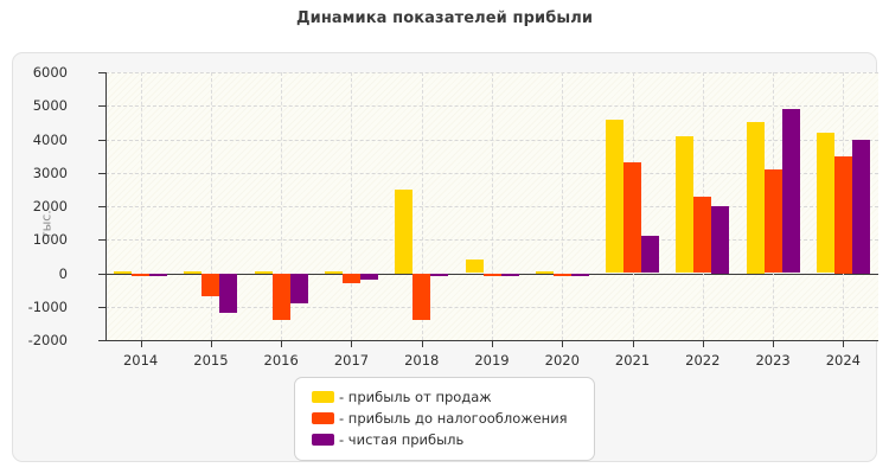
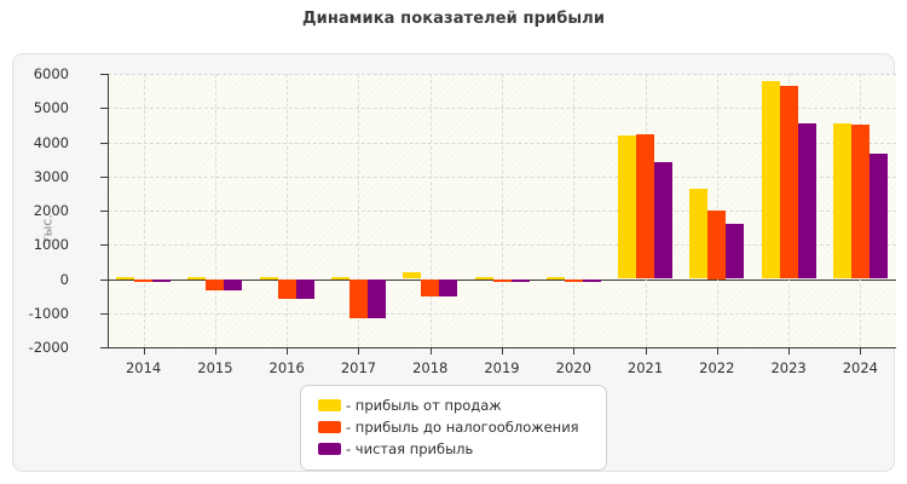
- прибыль до налогообложения/2015: -700 -> -400
- чистая прибыль/2015: -1200 -> -400
- прибыль до налогообложения/2016: -1400 -> -600
- чистая прибыль/2016: -900 -> -600
- прибыль до налогообложения/2017: -300 -> -1200
- чистая прибыль/2017: -200 -> -1200
- прибыль от продаж/2018: 2500 -> 200
- прибыль до налогообложения/2018: -1400 -> -500
- чистая прибыль/2018: -100 -> -500
- прибыль от продаж/2019: 400 -> 100
- прибыль от продаж/2021: 4600 -> 4200
- прибыль до налогообложения/2021: 3300 -> 4200
- чистая прибыль/2021: 1100 -> 3400
- прибыль от продаж/2022: 4100 -> 2600
- прибыль до налогообложения/2022: 2300 -> 2000
- чистая прибыль/2022: 2000 -> 1600
- прибыль от продаж/2023: 4500 -> 5800
- прибыль до налогообложения/2023: 3100 -> 5600
- чистая прибыль/2023: 4900 -> 4600
- прибыль от продаж/2024: 4200 -> 4600
- прибыль до налогообложения/2024: 3500 -> 4500
- чистая прибыль/2024: 4000 -> 3700
